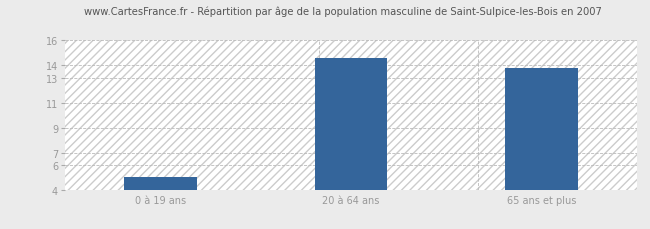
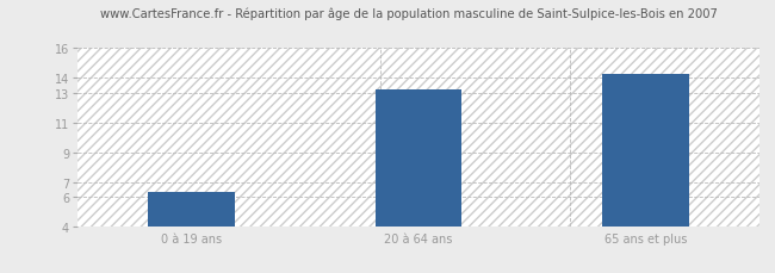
0 à 19 ans: 5.0 -> 6.3
20 à 64 ans: 14.6 -> 13.2
65 ans et plus: 13.8 -> 14.3
